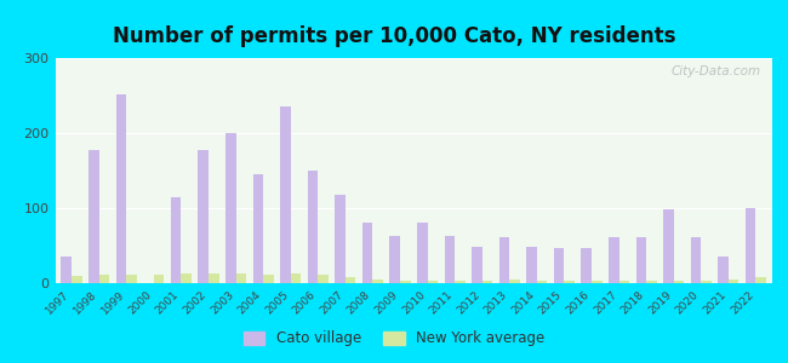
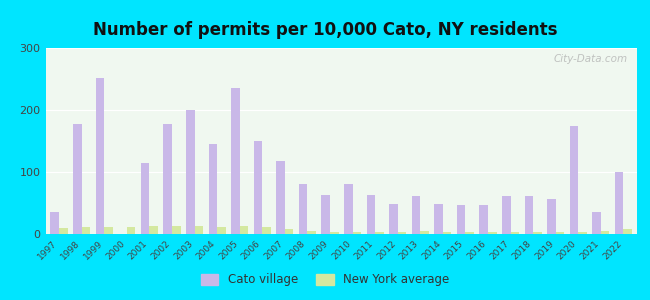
Cato village/2019: 98 -> 56
Cato village/2020: 62 -> 174
